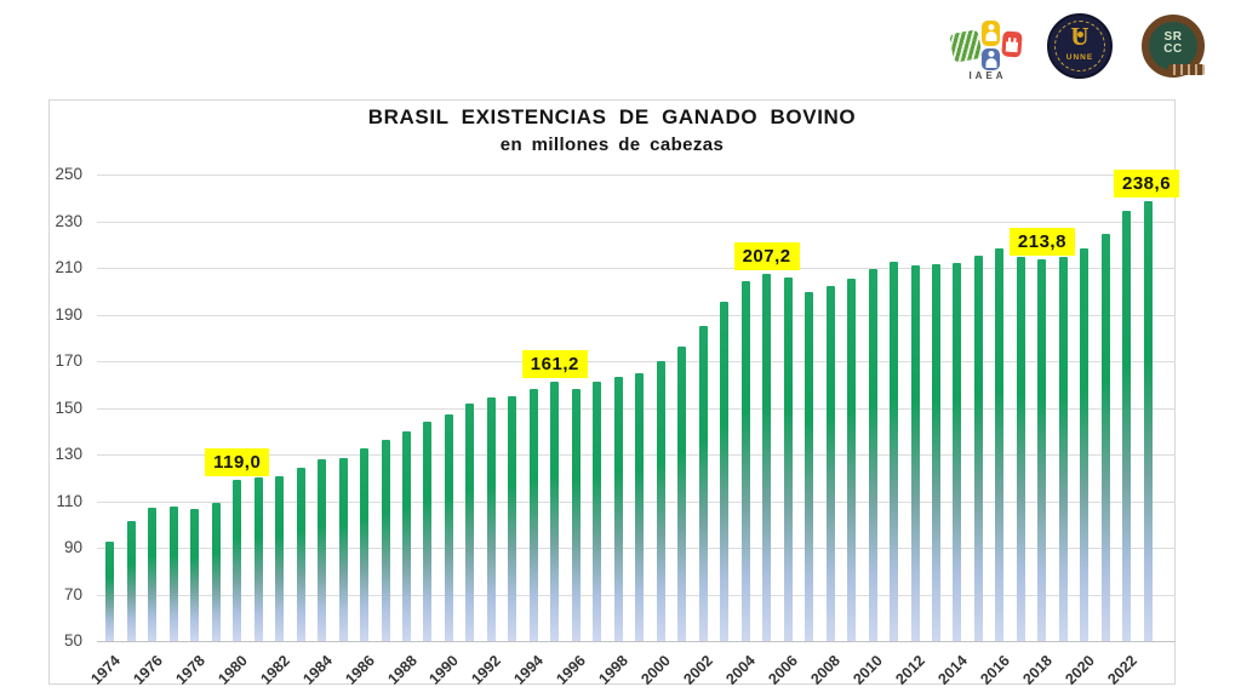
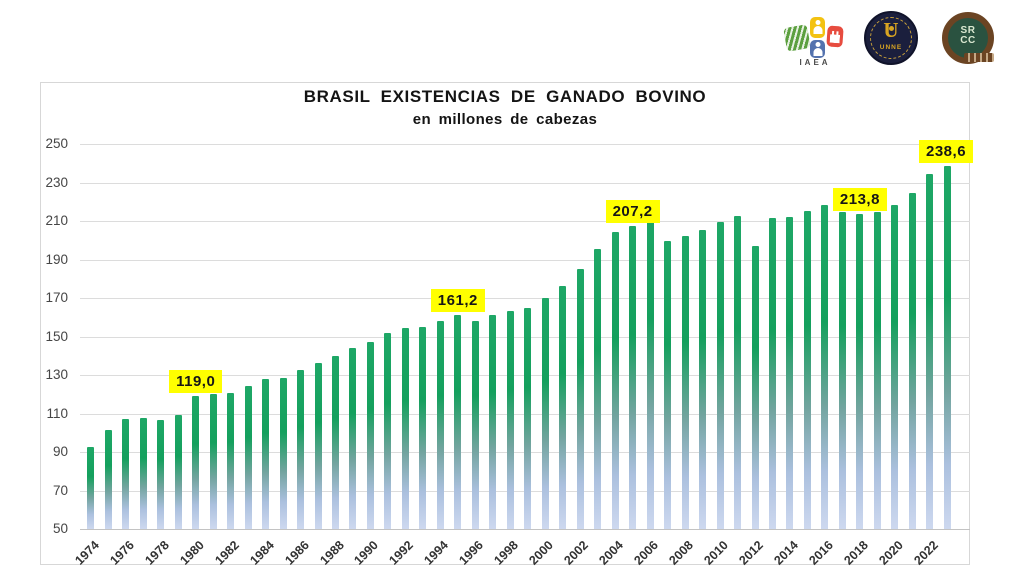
2006: 206 -> 221
2012: 211 -> 197
